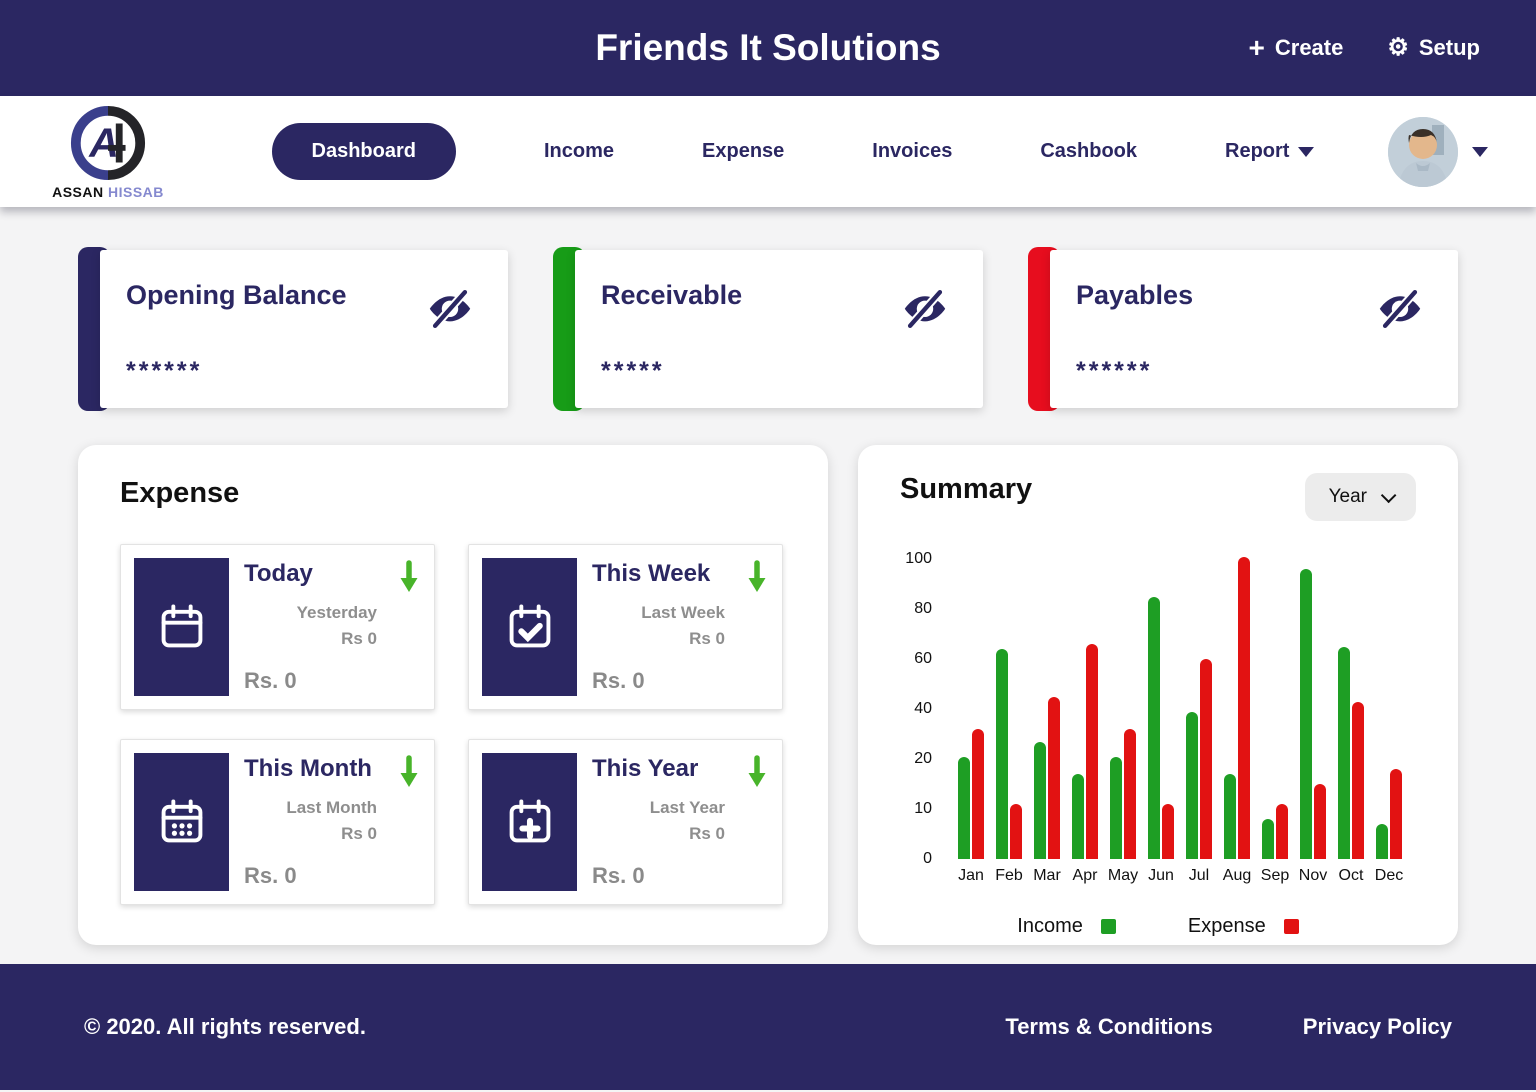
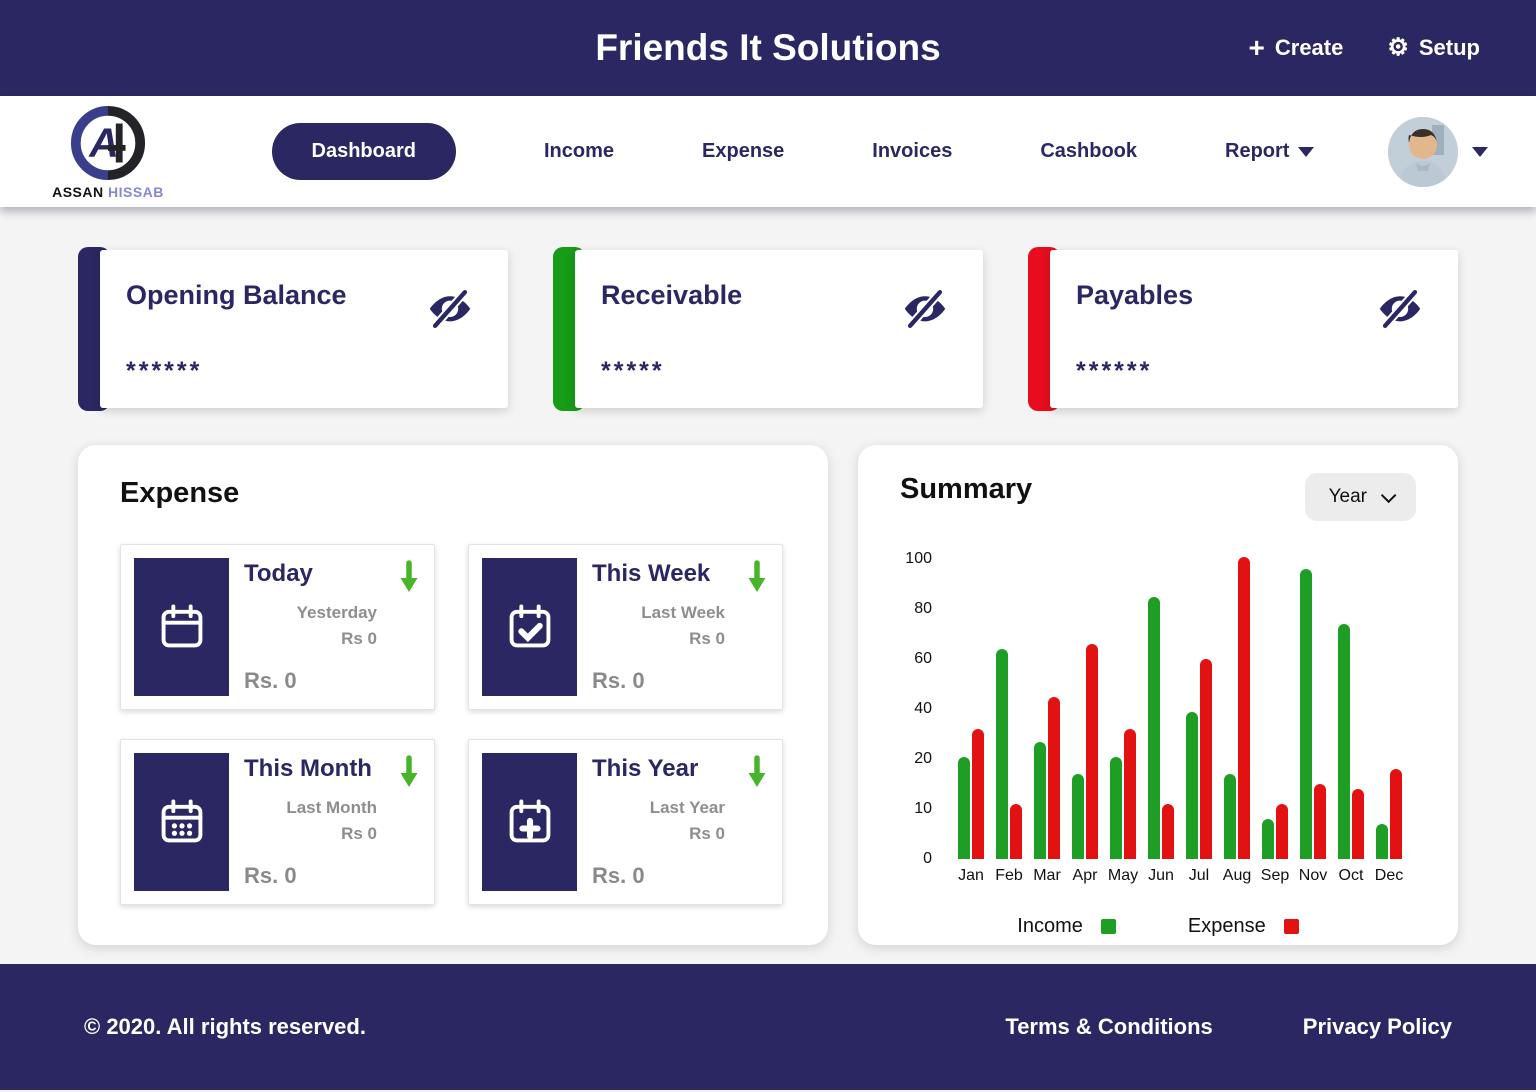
Income/Oct: 65 -> 74
Expense/Oct: 43 -> 14
